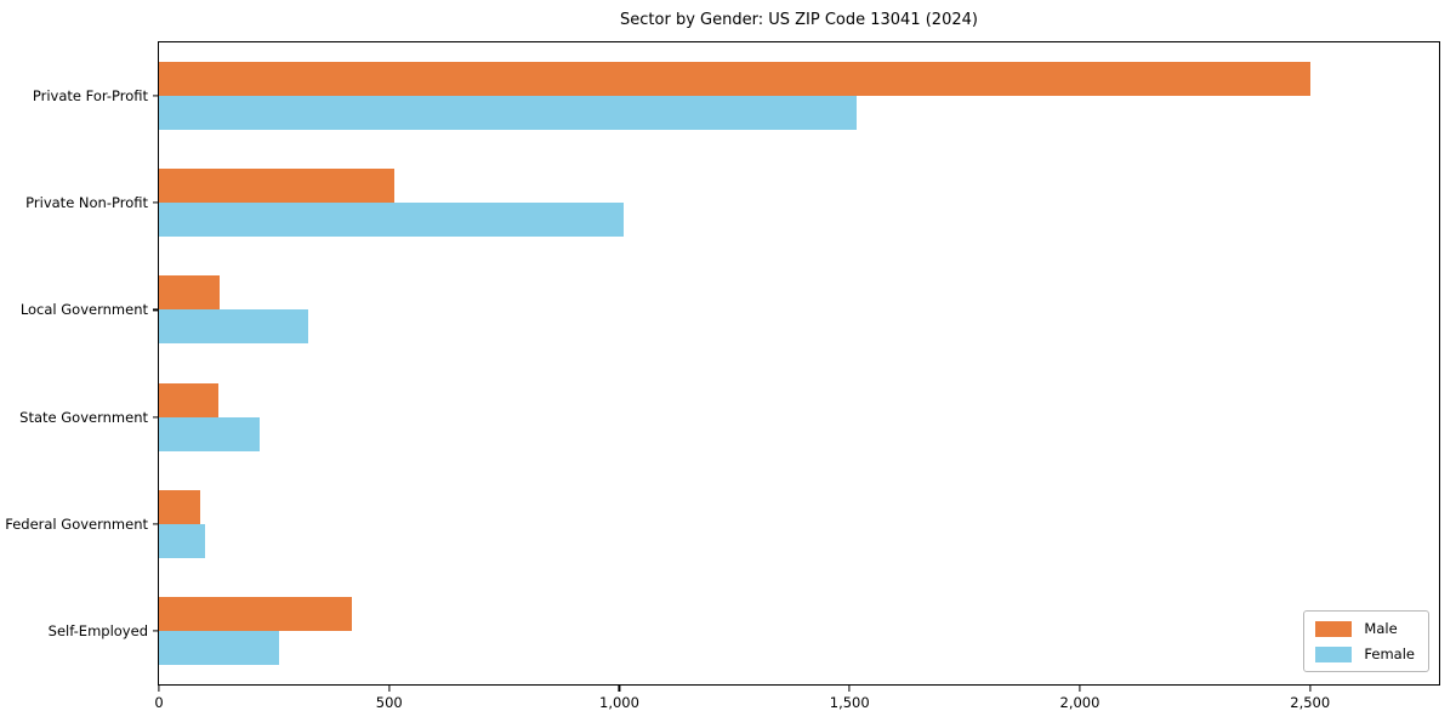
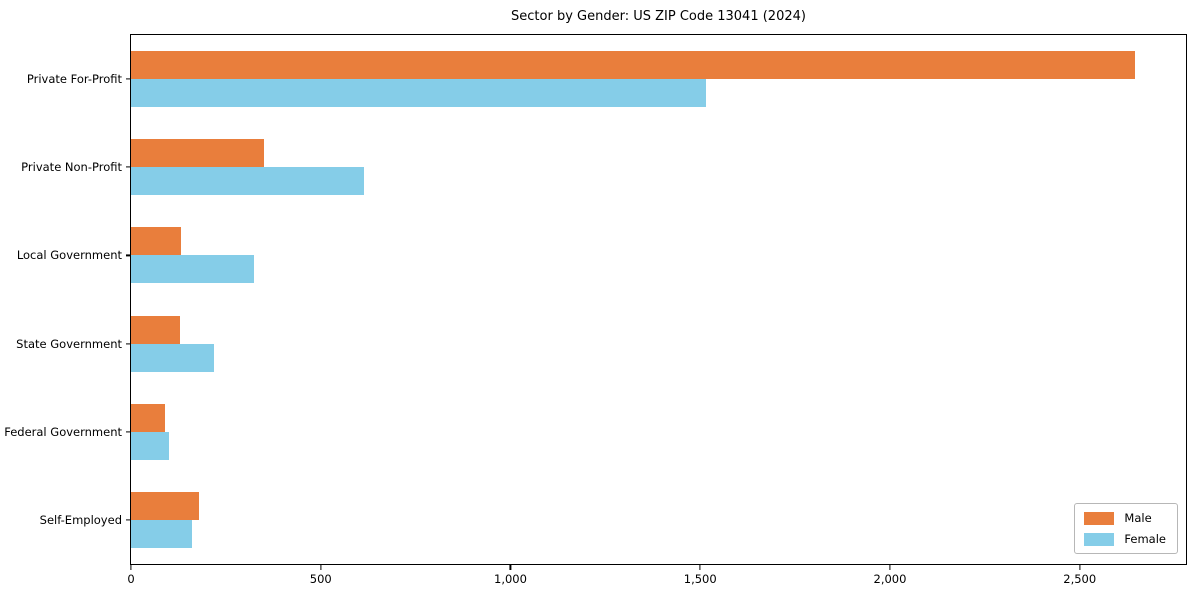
Male/Private For-Profit: 2500 -> 2640
Male/Private Non-Profit: 510 -> 350
Female/Private Non-Profit: 1010 -> 620
Male/Self-Employed: 420 -> 180
Female/Self-Employed: 260 -> 160
